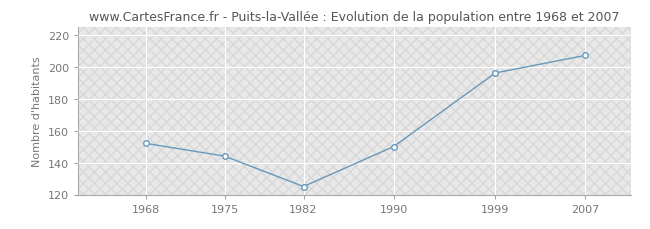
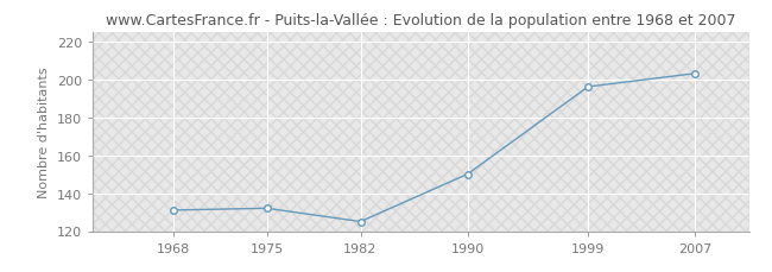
1968: 152 -> 131
1975: 144 -> 132
2007: 207 -> 203
